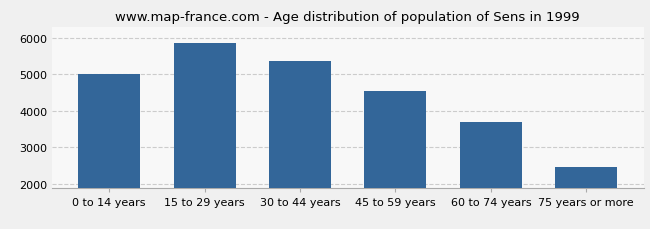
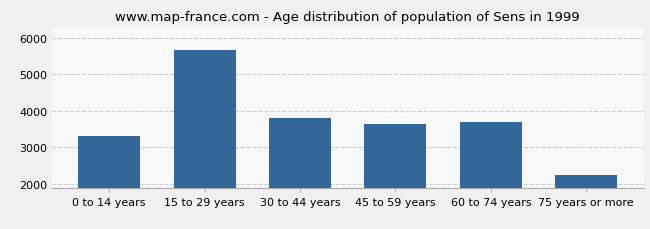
0 to 14 years: 5010 -> 3300
15 to 29 years: 5850 -> 5650
30 to 44 years: 5350 -> 3800
45 to 59 years: 4550 -> 3650
75 years or more: 2450 -> 2250
